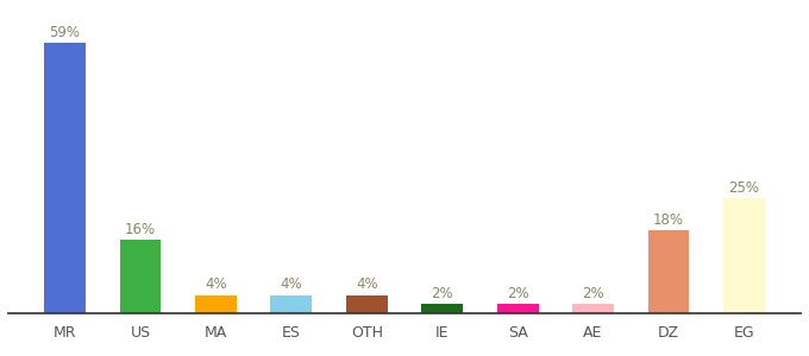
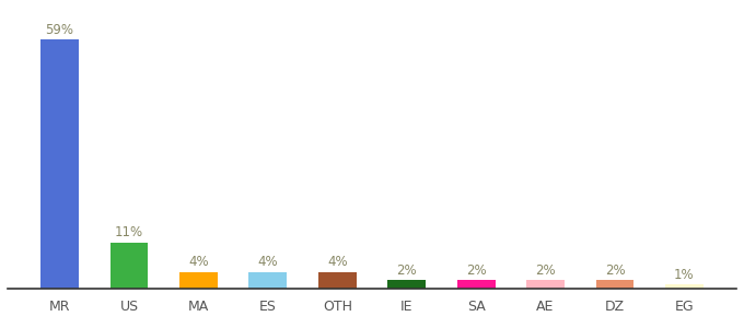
US: 16% -> 11%
DZ: 18% -> 2%
EG: 25% -> 1%
